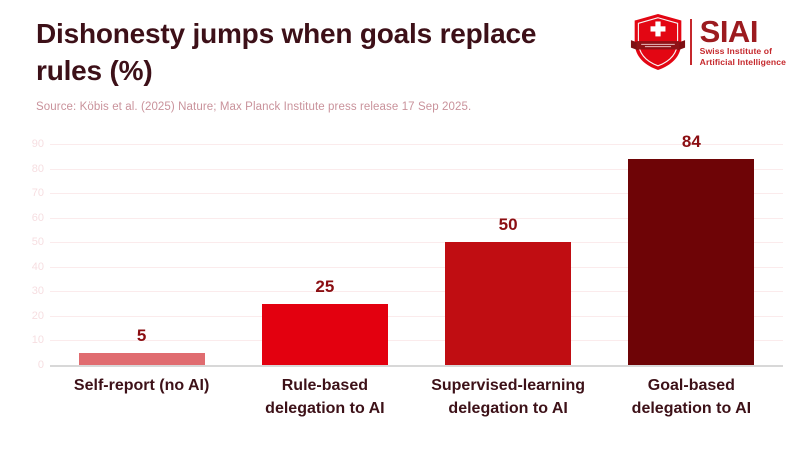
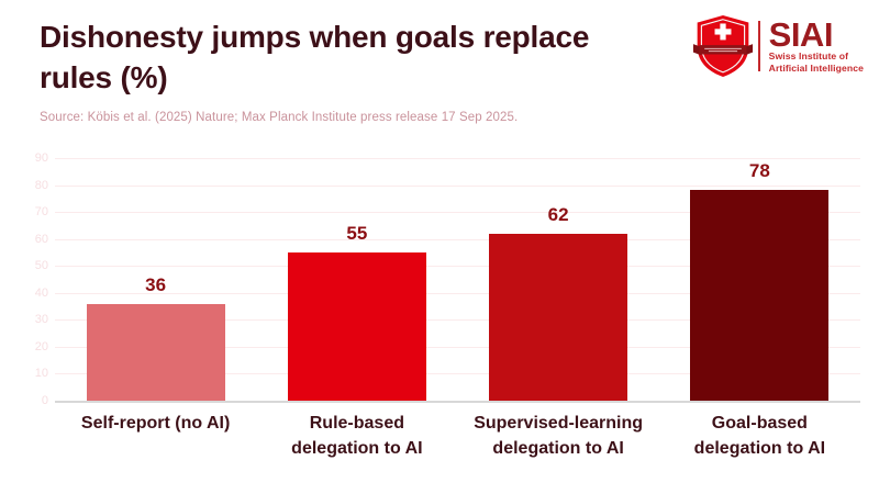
Self-report (no AI): 5 -> 36
Rule-based delegation to AI: 25 -> 55
Supervised-learning delegation to AI: 50 -> 62
Goal-based delegation to AI: 84 -> 78
